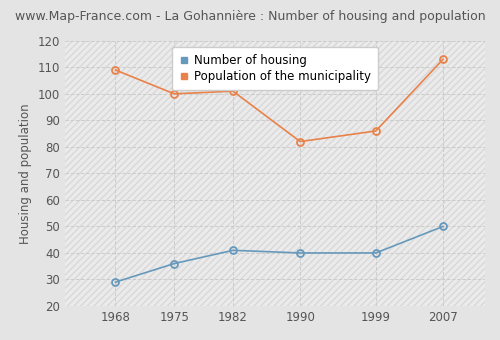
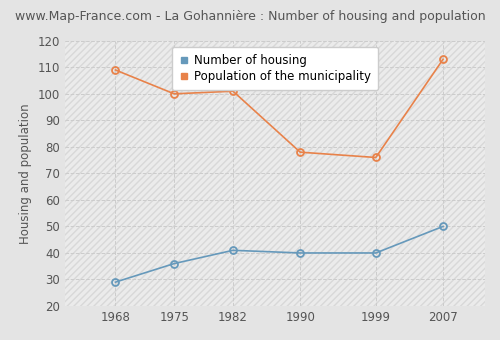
Population of the municipality/1990: 82 -> 78
Population of the municipality/1999: 86 -> 76
